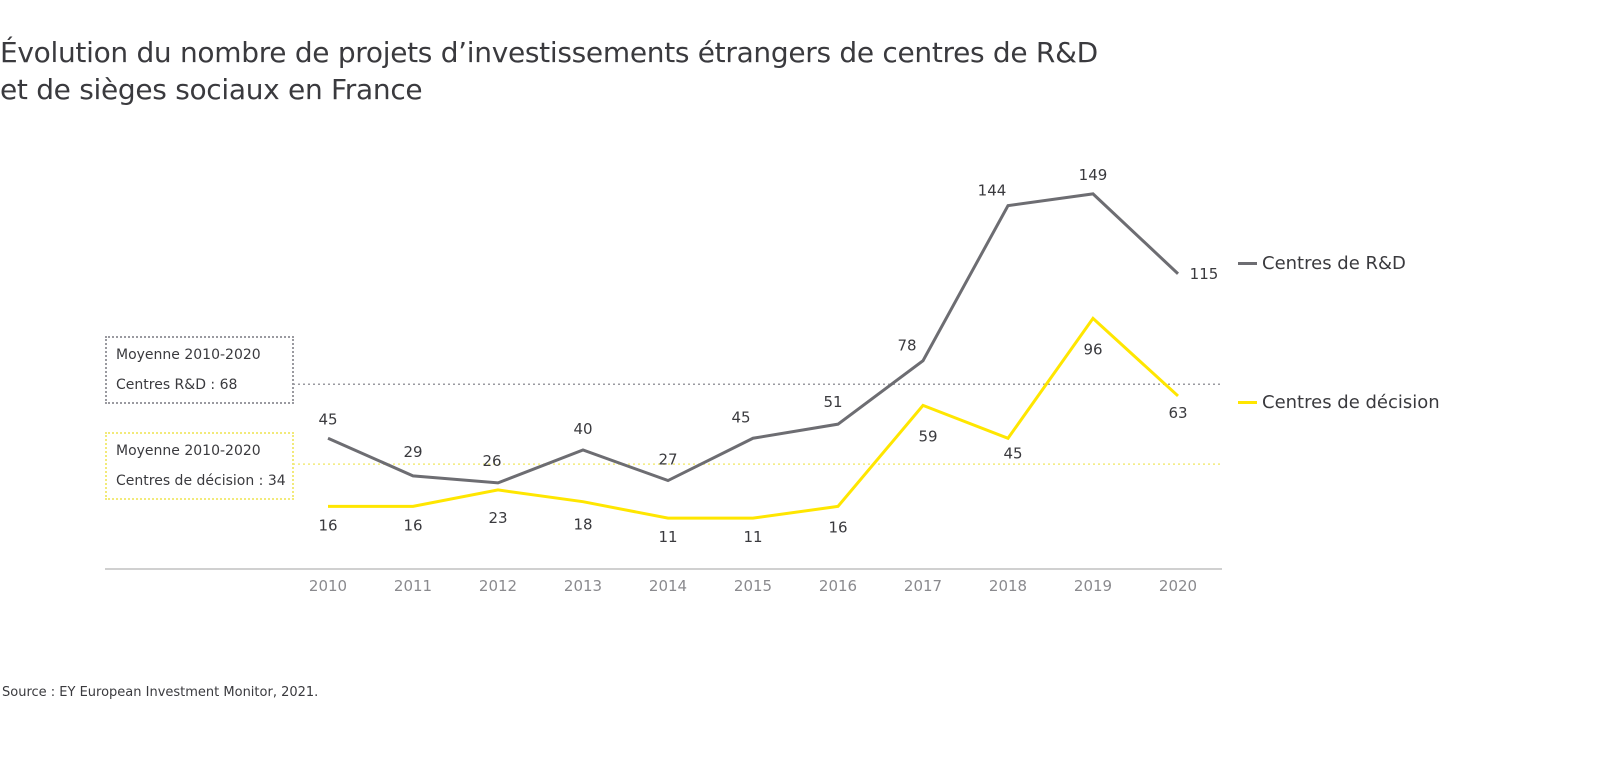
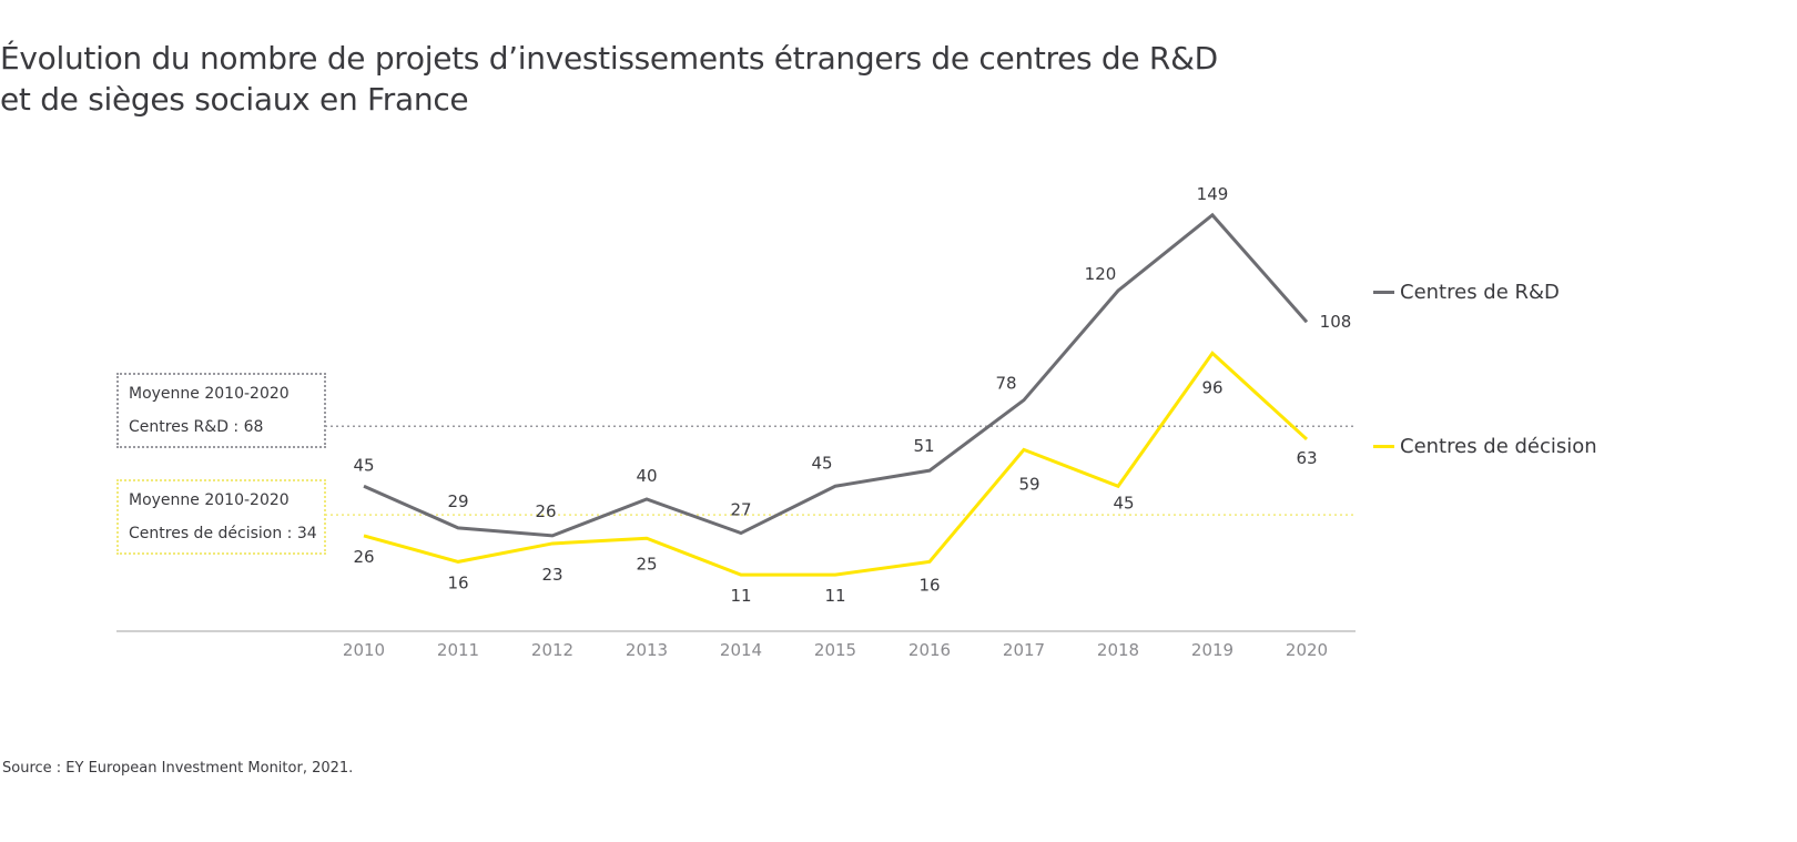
Centres de décision/2010: 16 -> 26
Centres de décision/2013: 18 -> 25
Centres de R&D/2018: 144 -> 120
Centres de R&D/2020: 115 -> 108
